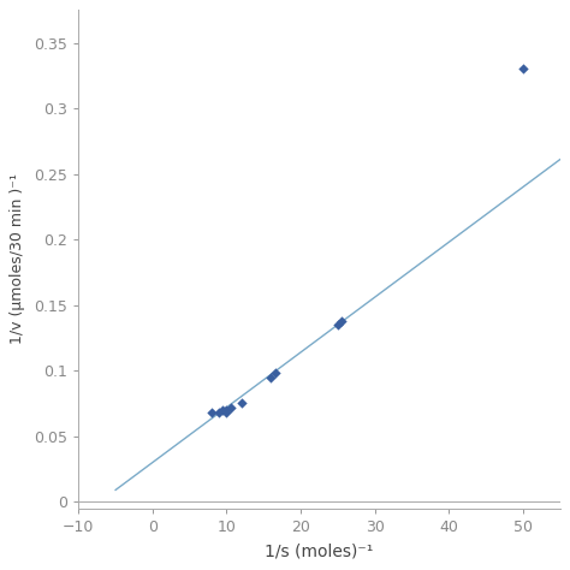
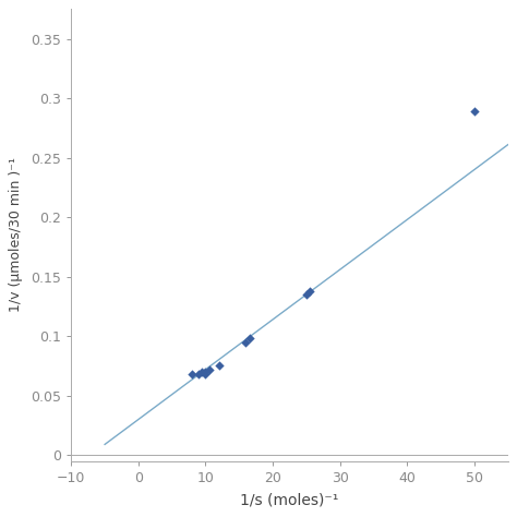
50: 0.330 -> 0.289
